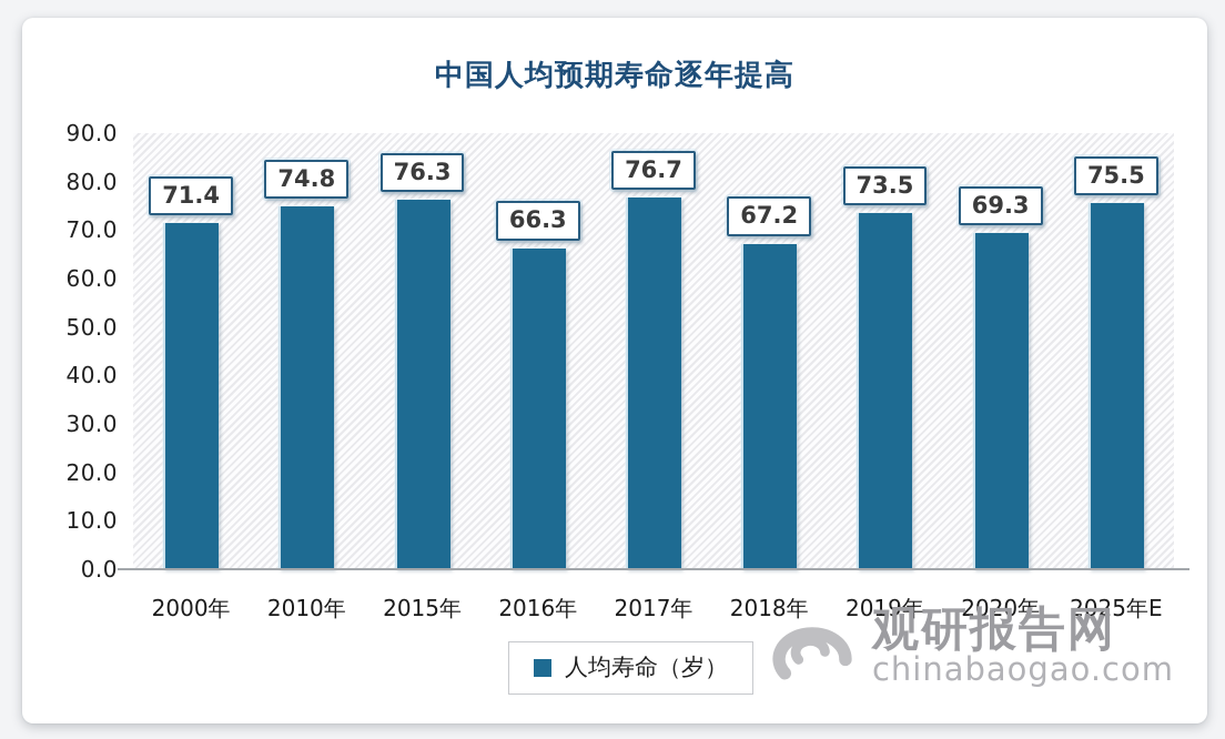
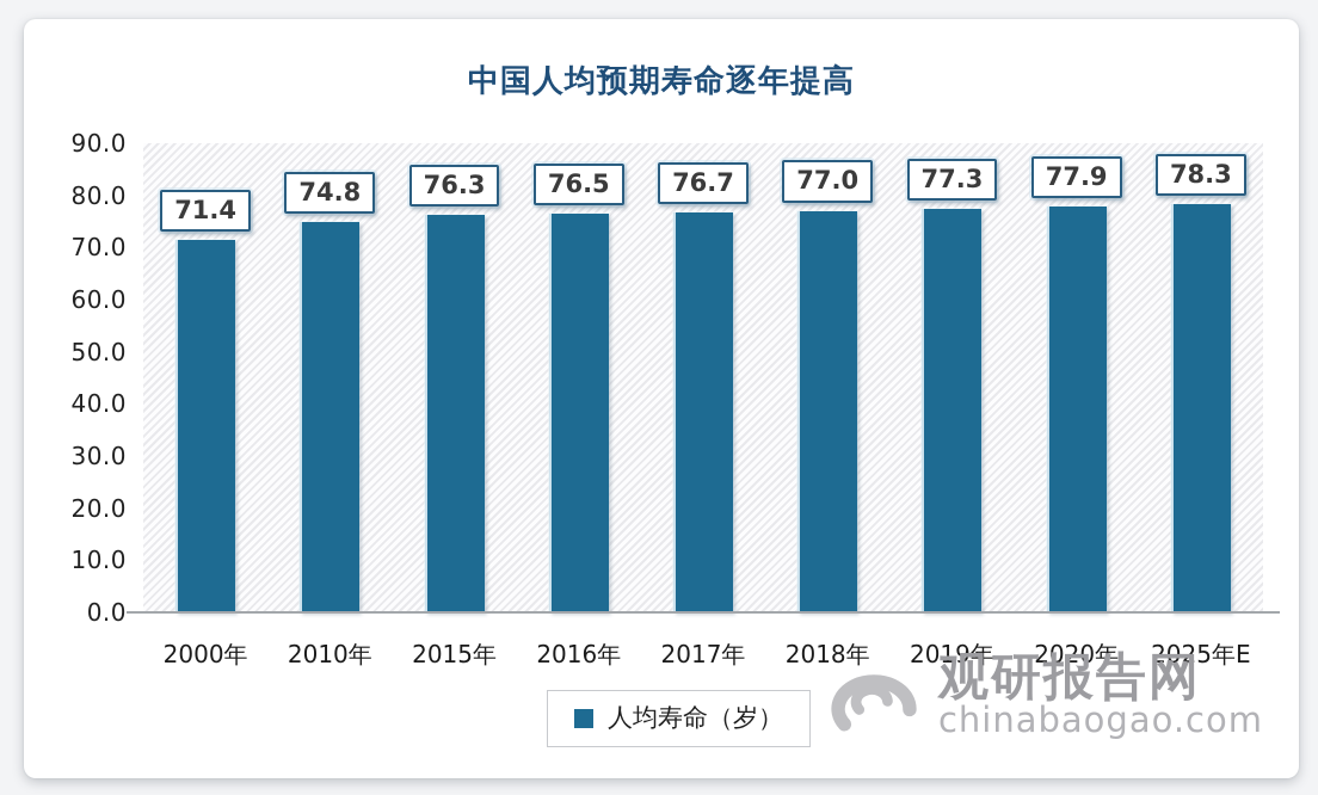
2016年: 66.3 -> 76.5
2018年: 67.2 -> 77.0
2019年: 73.5 -> 77.3
2020年: 69.3 -> 77.9
2025年E: 75.5 -> 78.3
